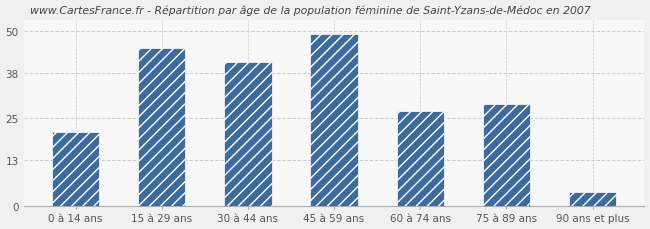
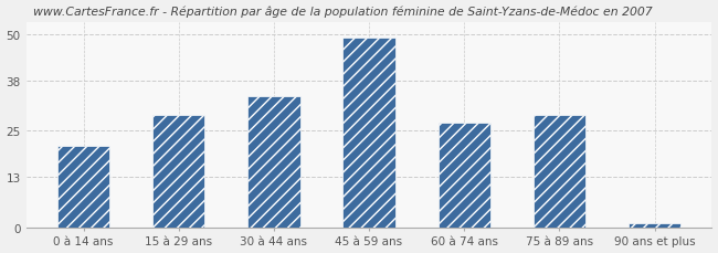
15 à 29 ans: 45 -> 29
30 à 44 ans: 41 -> 34
90 ans et plus: 4 -> 1
